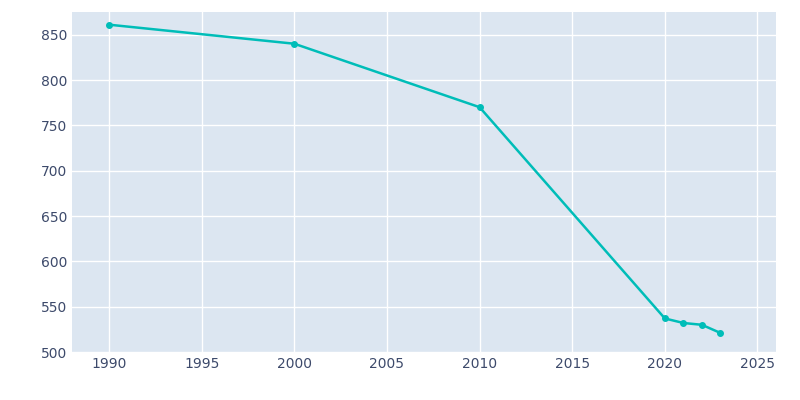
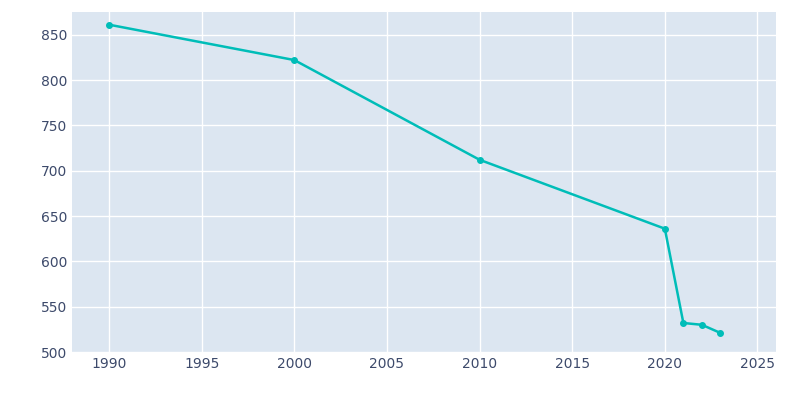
2000: 840 -> 822
2010: 770 -> 712
2020: 537 -> 636
